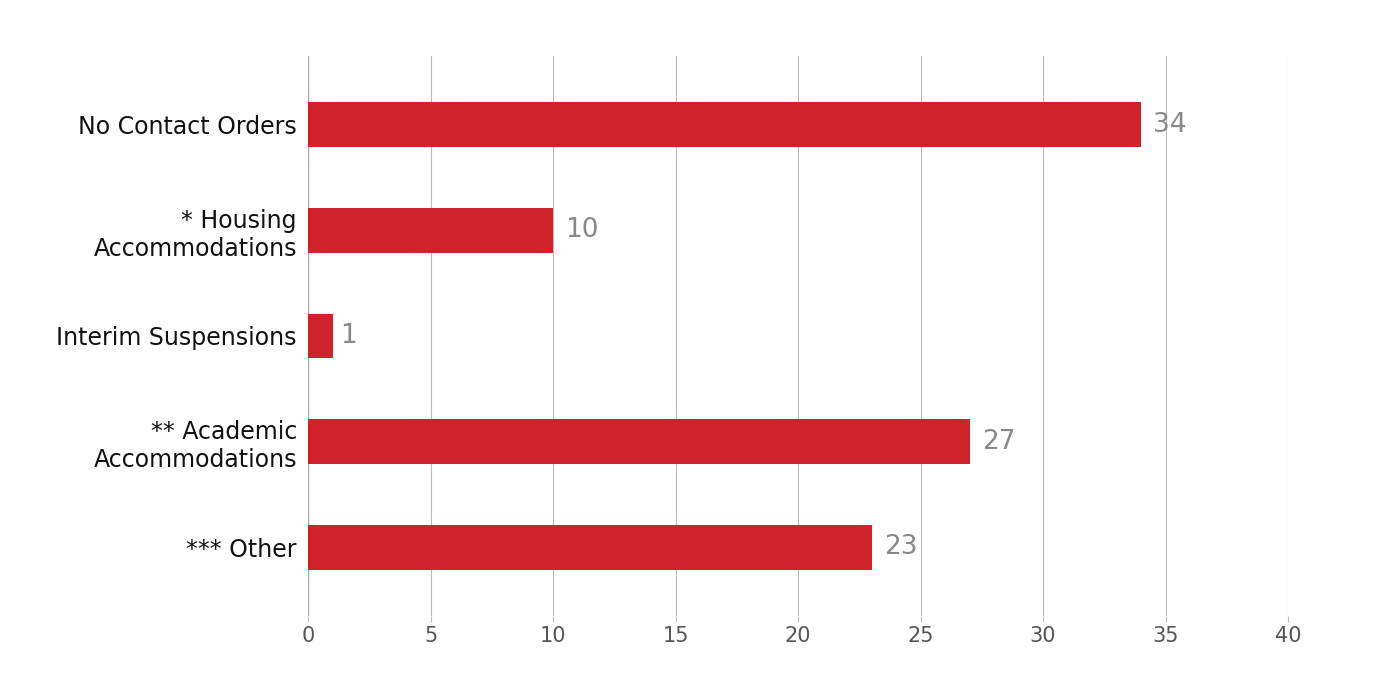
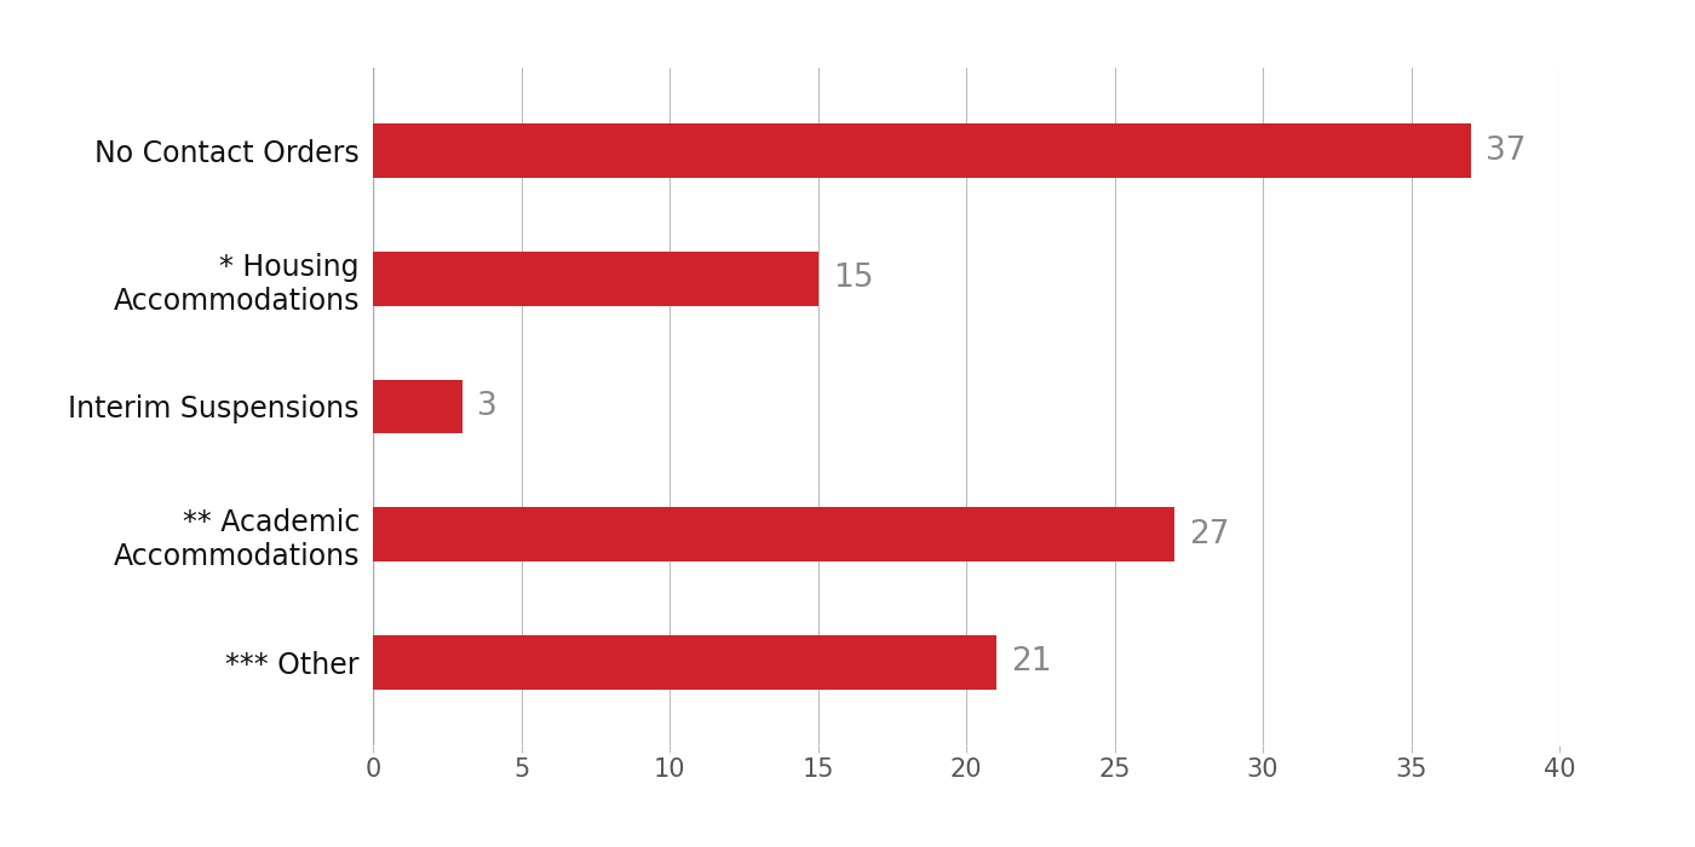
No Contact Orders: 34 -> 37
* Housing Accommodations: 10 -> 15
Interim Suspensions: 1 -> 3
*** Other: 23 -> 21
